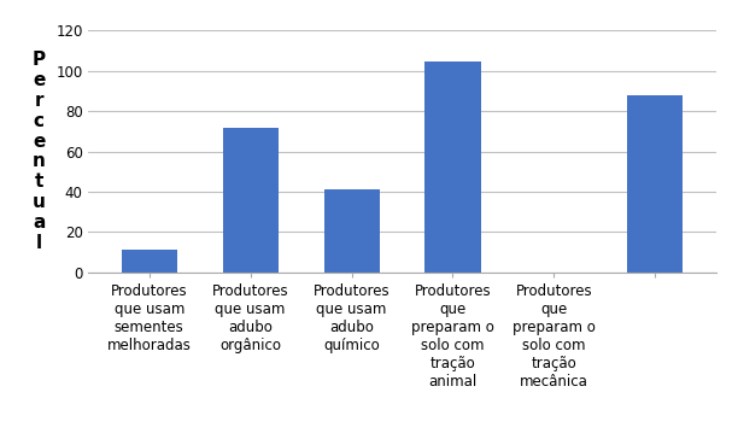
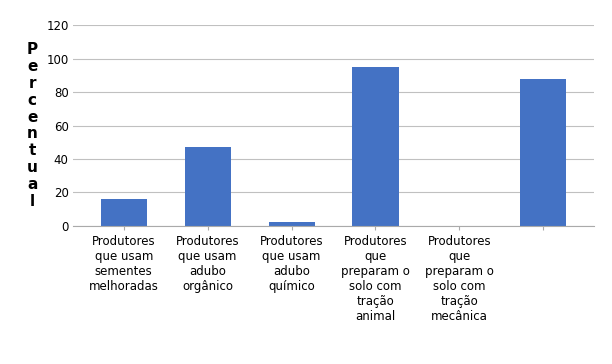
Produtores que usam sementes melhoradas: 11 -> 16
Produtores que usam adubo orgânico: 72 -> 47
Produtores que usam adubo químico: 41 -> 2
Produtores que preparam o solo com tração animal: 105 -> 95
